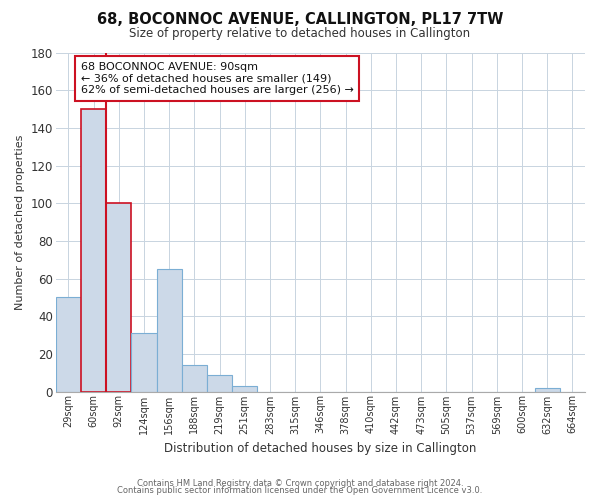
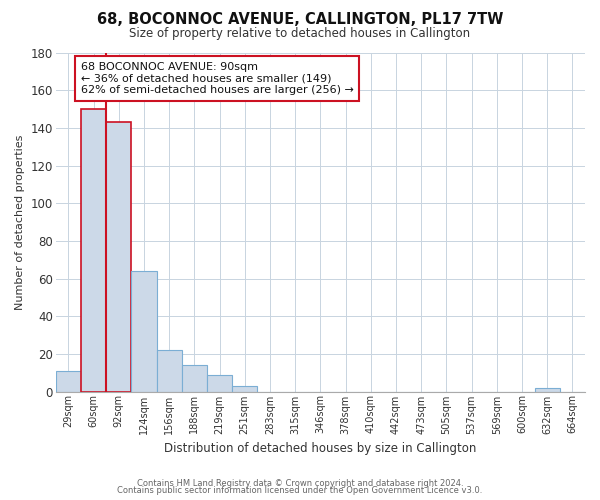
29sqm: 50 -> 11
92sqm: 100 -> 143
124sqm: 31 -> 64
156sqm: 65 -> 22
